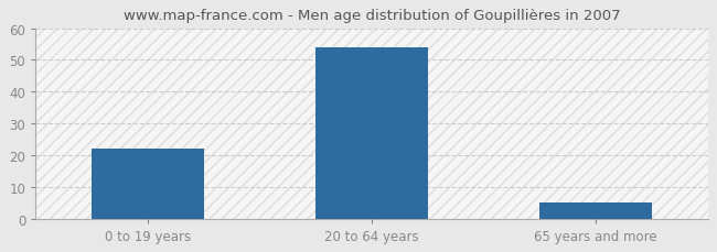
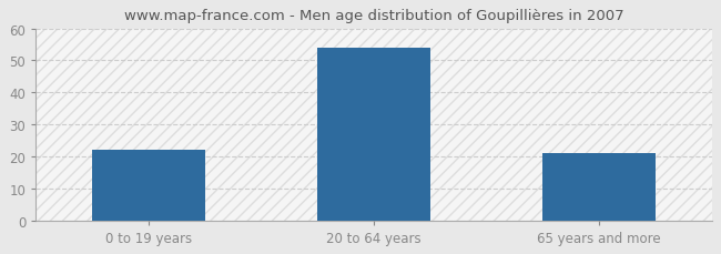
65 years and more: 5 -> 21
